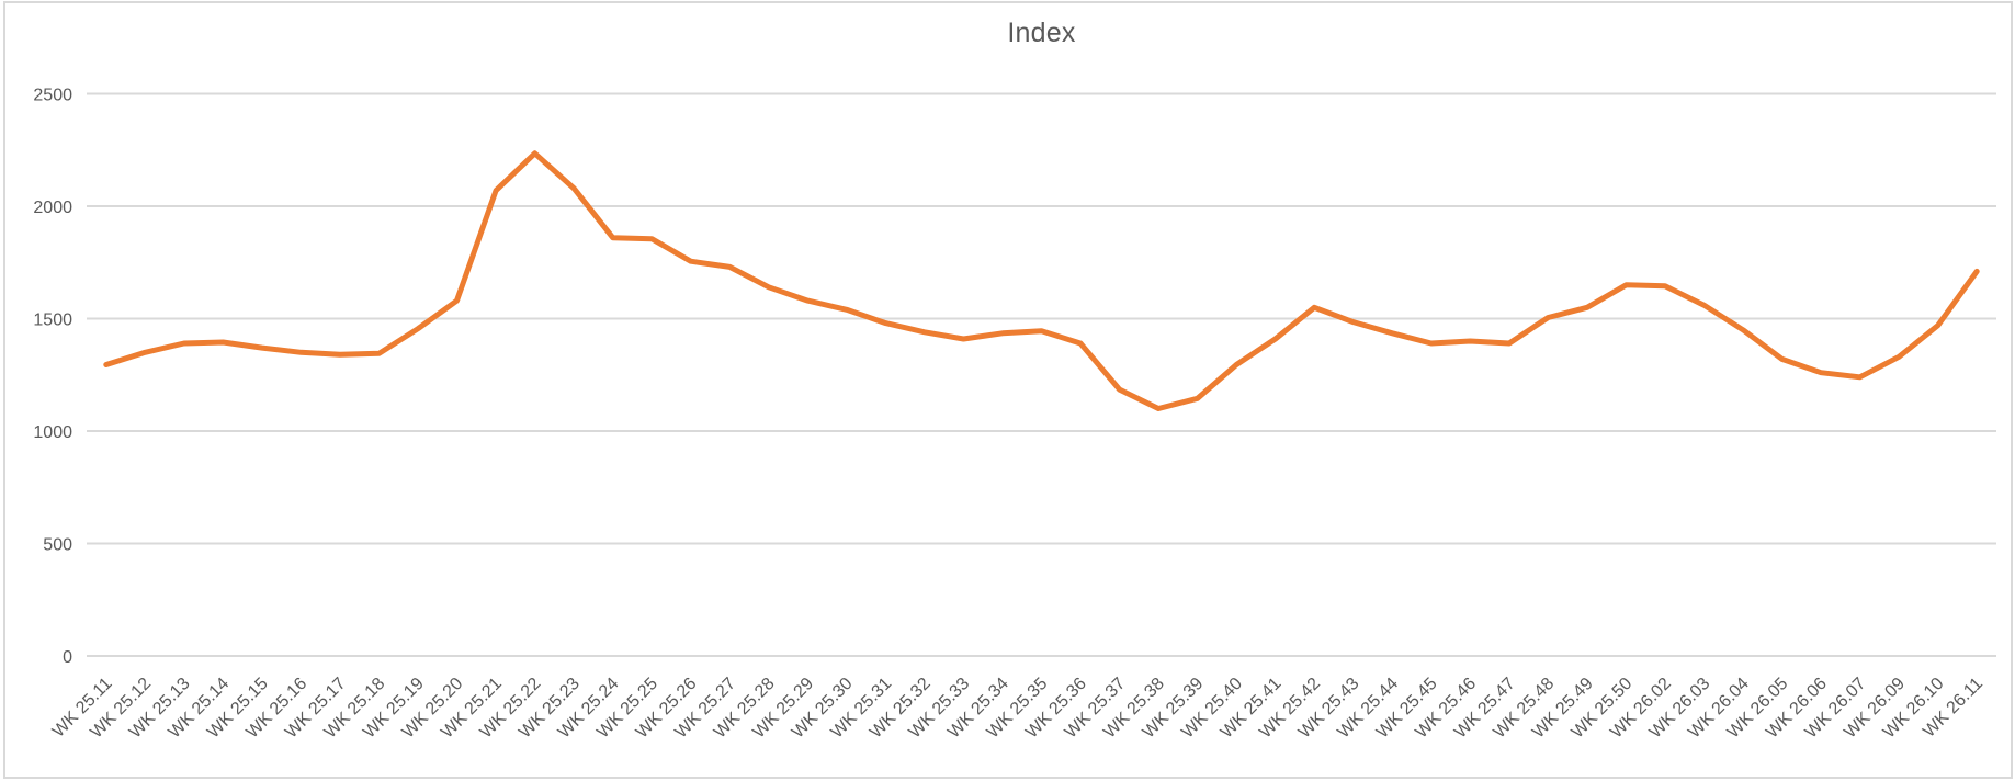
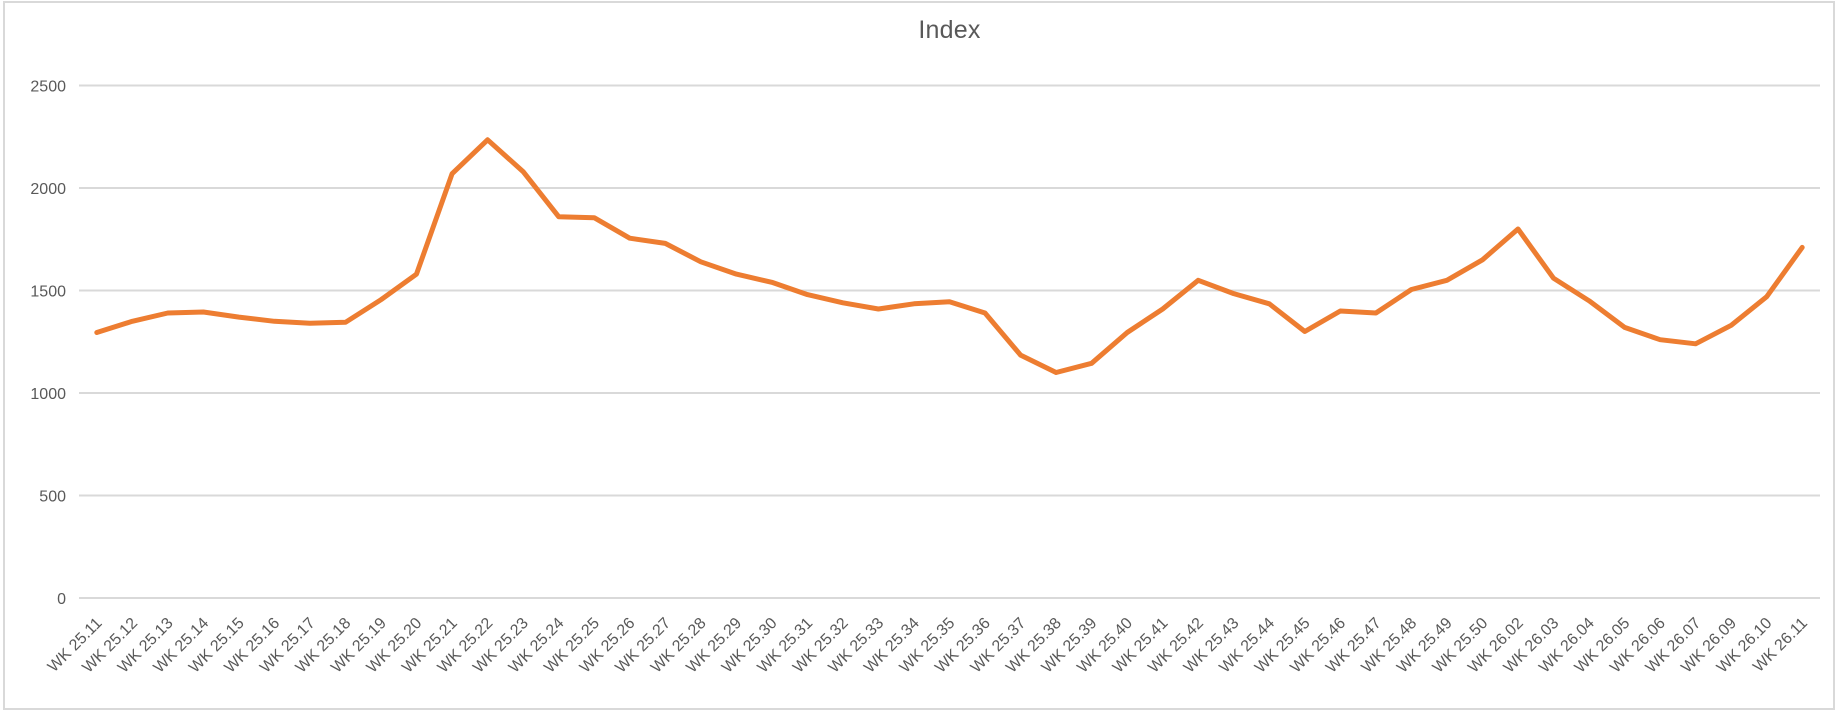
WK 25.45: 1390 -> 1300
WK 26.02: 1640 -> 1800
